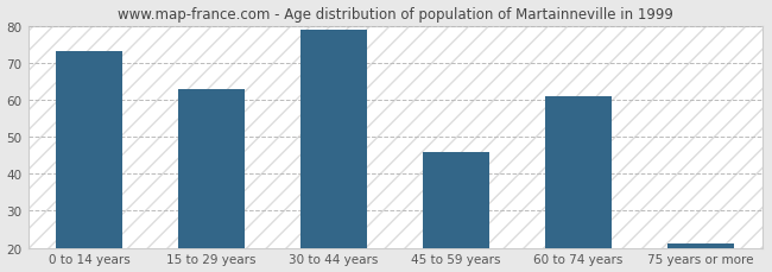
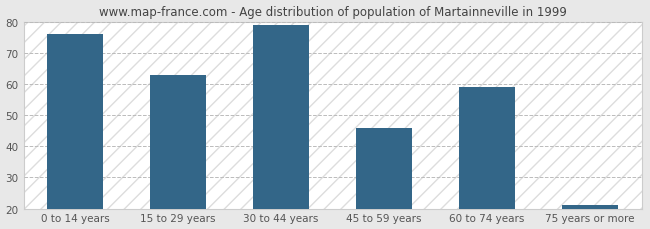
0 to 14 years: 73 -> 76
60 to 74 years: 61 -> 59
